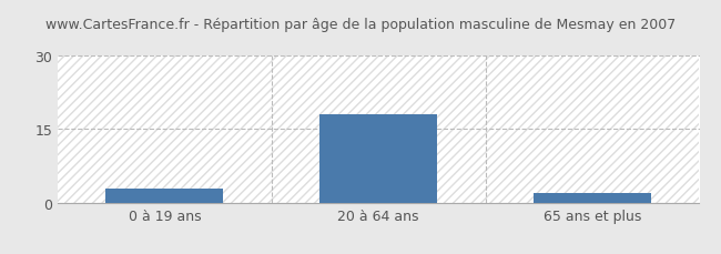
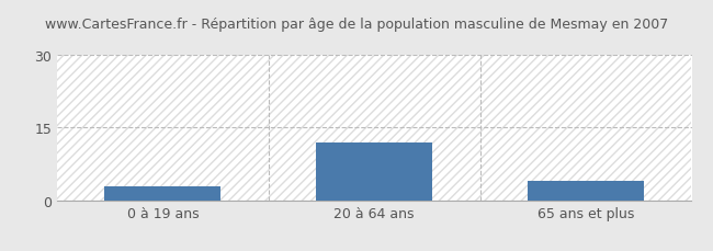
20 à 64 ans: 18 -> 12
65 ans et plus: 2 -> 4
